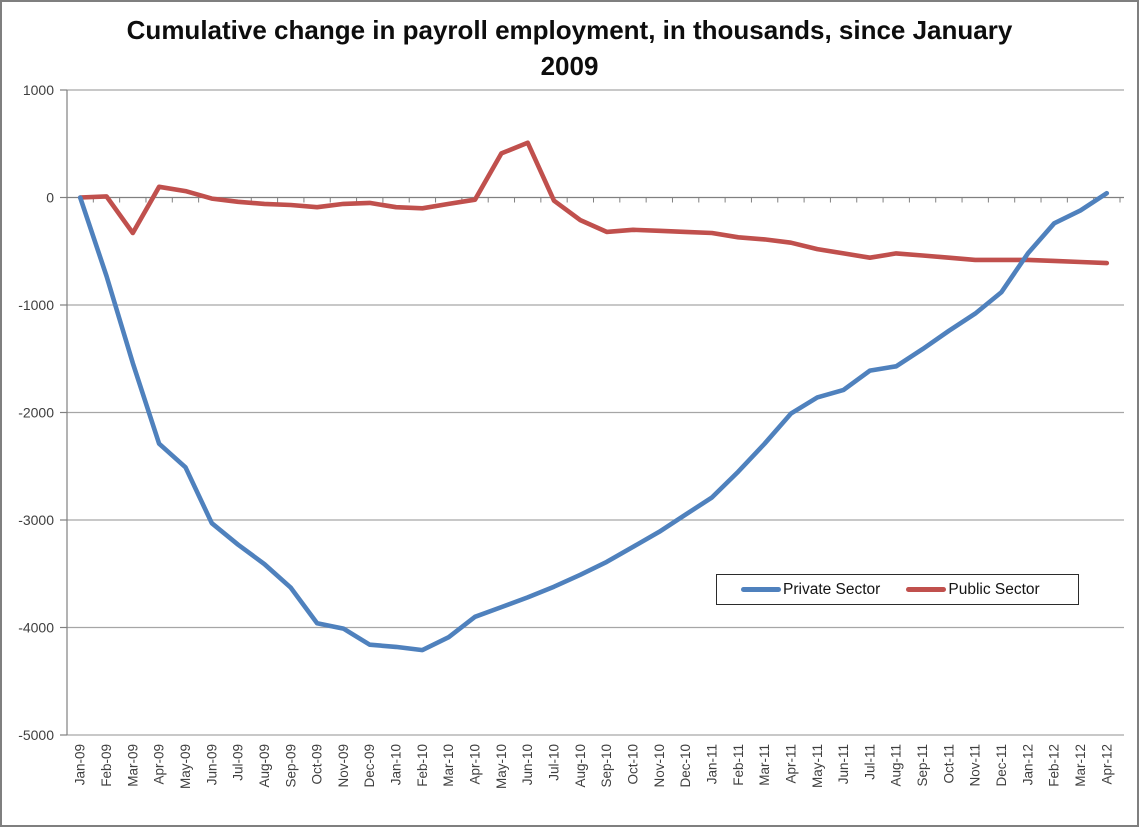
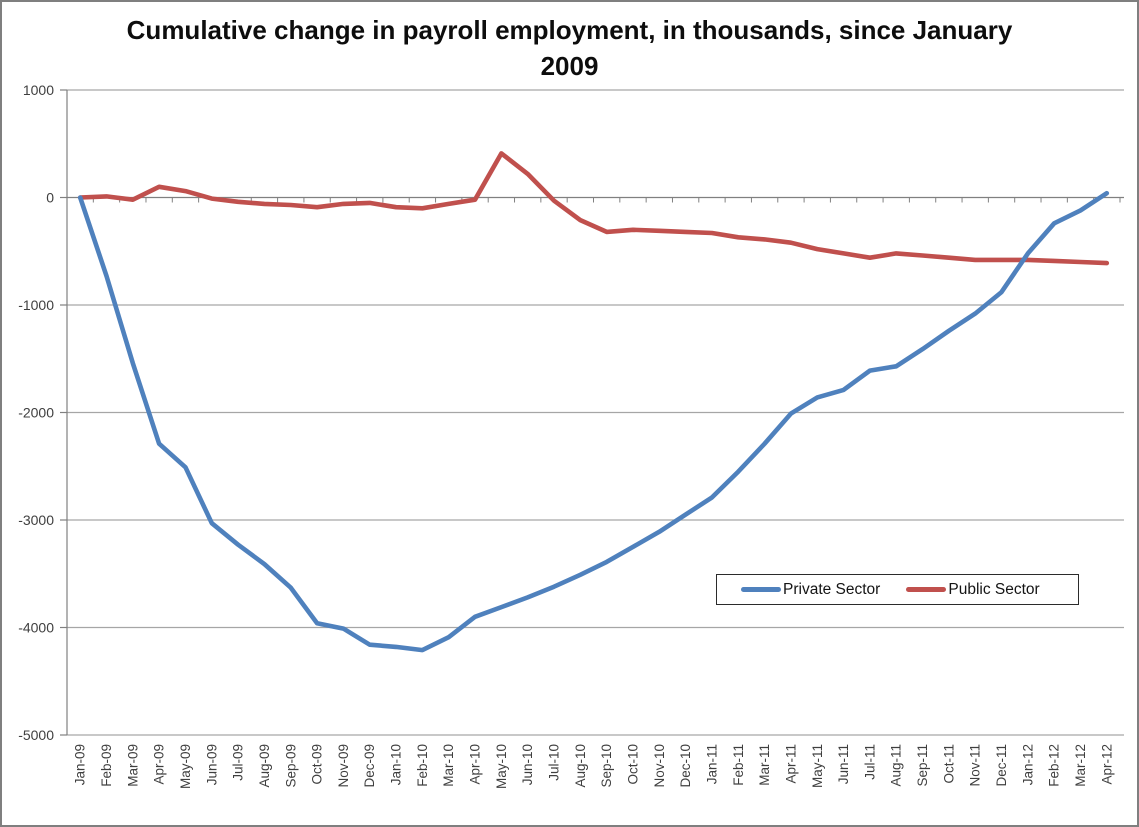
Public Sector/Mar-09: -330 -> -20
Public Sector/Jun-10: 510 -> 220
